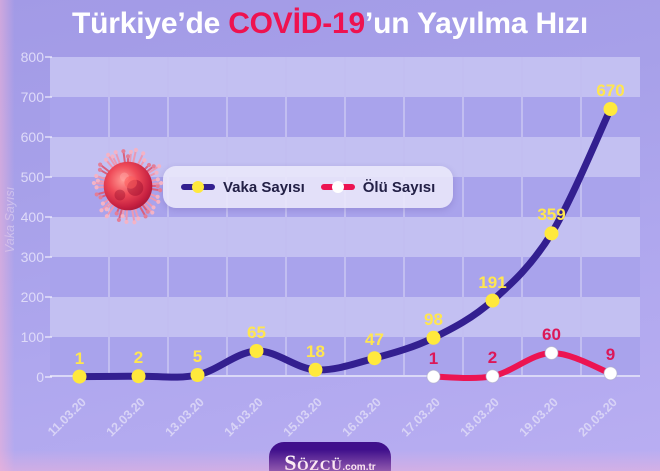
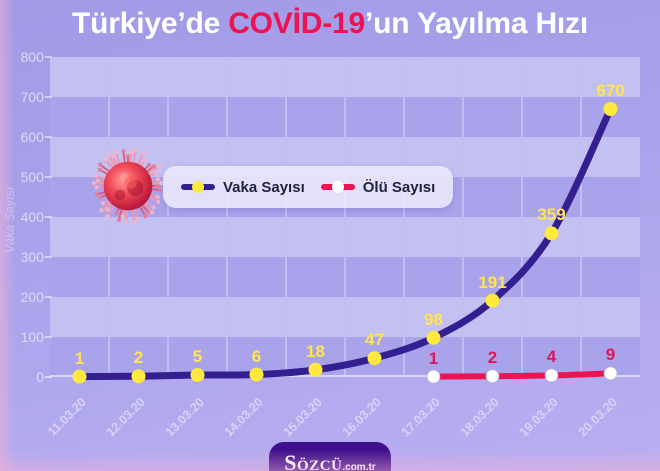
Vaka Sayısı/14.03.20: 65 -> 6
Ölü Sayısı/19.03.20: 60 -> 4
